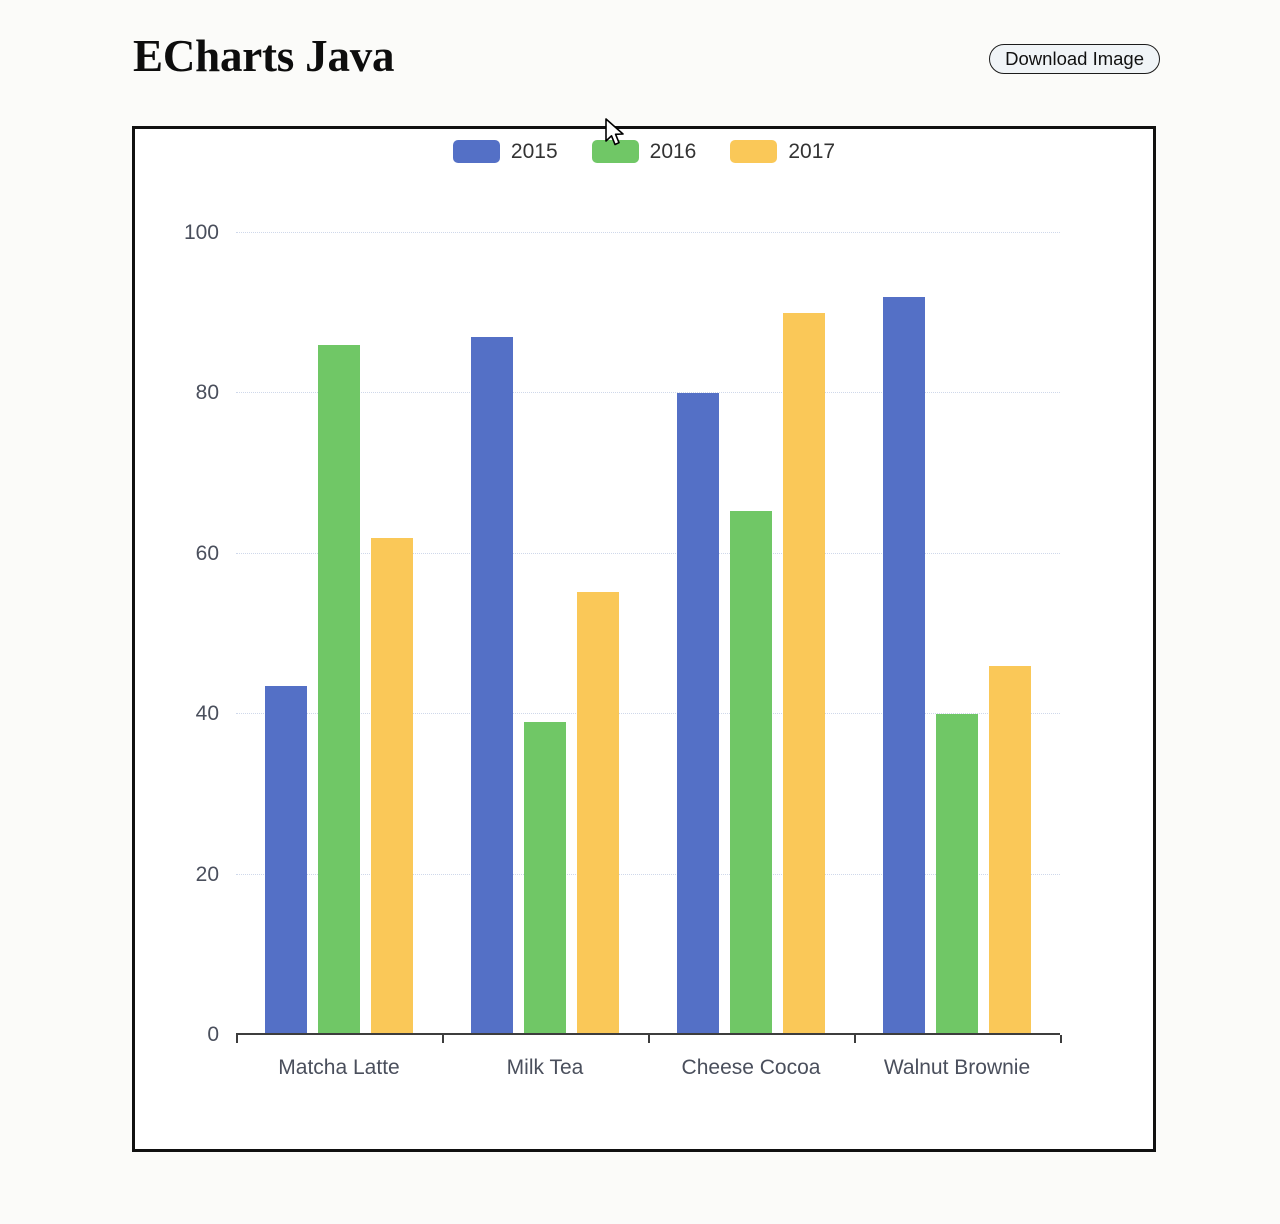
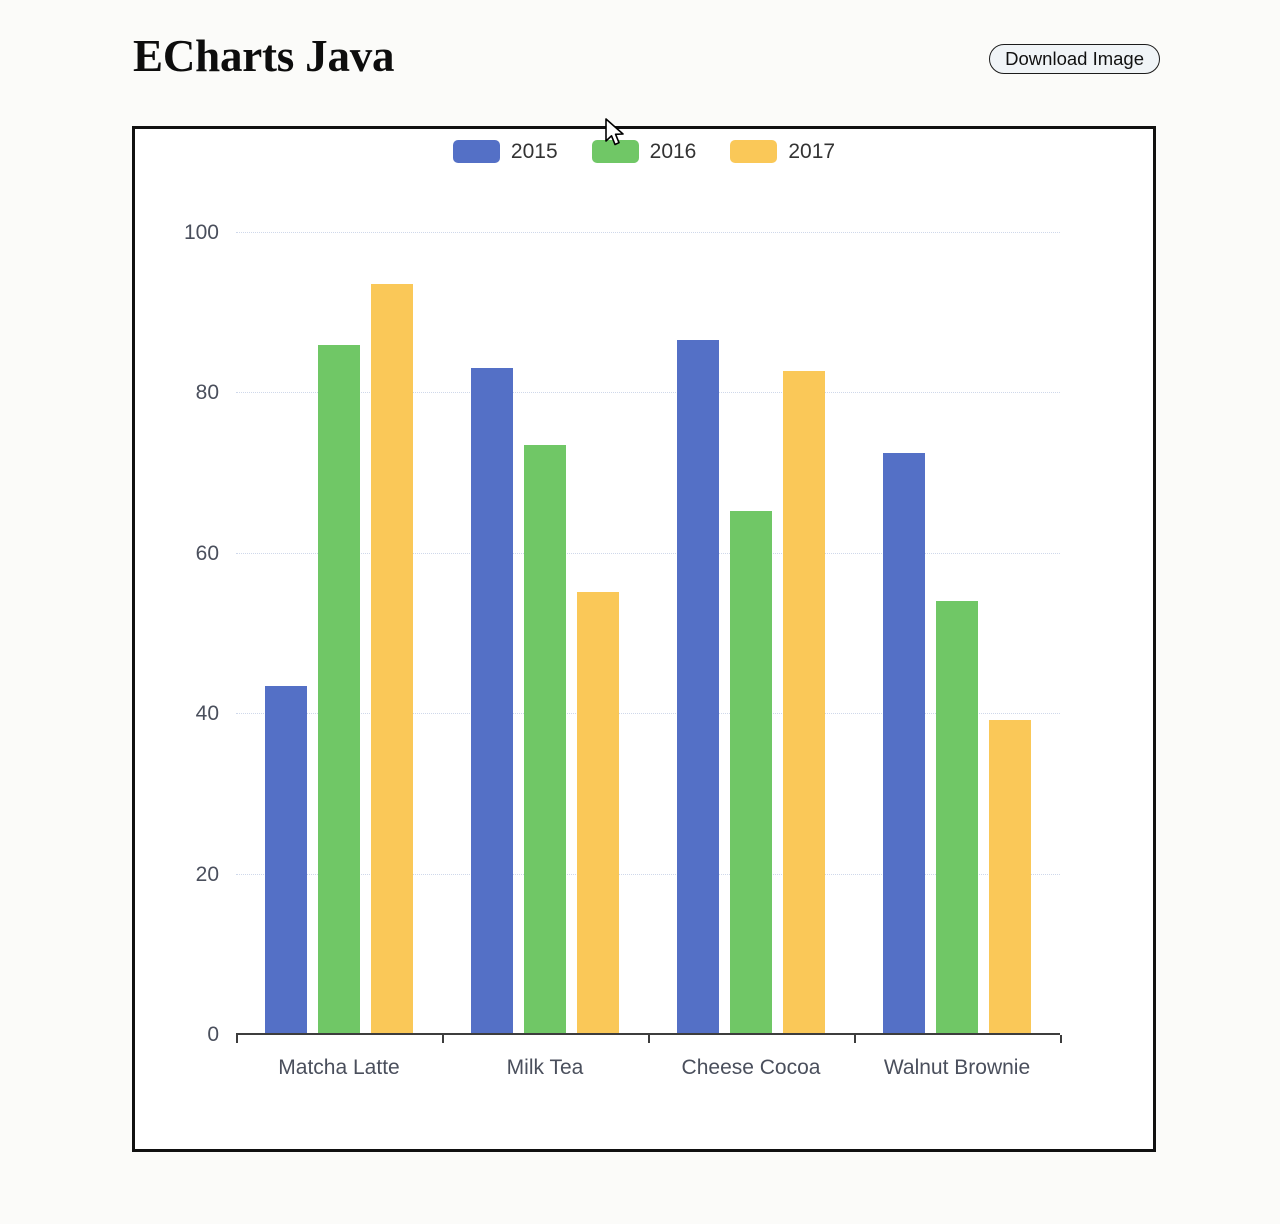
2017/Matcha Latte: 62 -> 94
2015/Milk Tea: 87 -> 83
2016/Milk Tea: 39 -> 74
2015/Cheese Cocoa: 80 -> 87
2017/Cheese Cocoa: 90 -> 83
2015/Walnut Brownie: 92 -> 73
2016/Walnut Brownie: 40 -> 54
2017/Walnut Brownie: 46 -> 39
